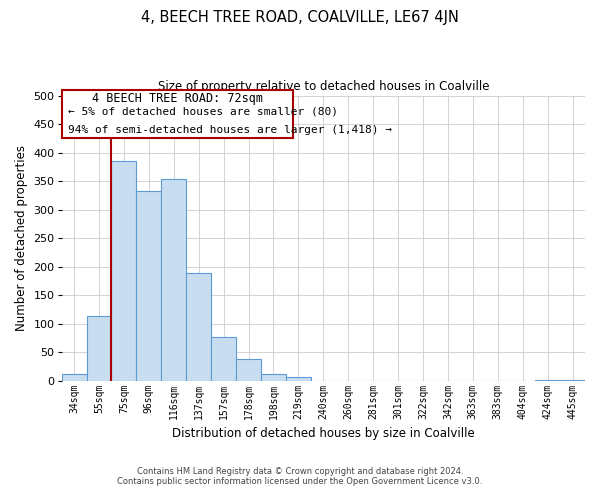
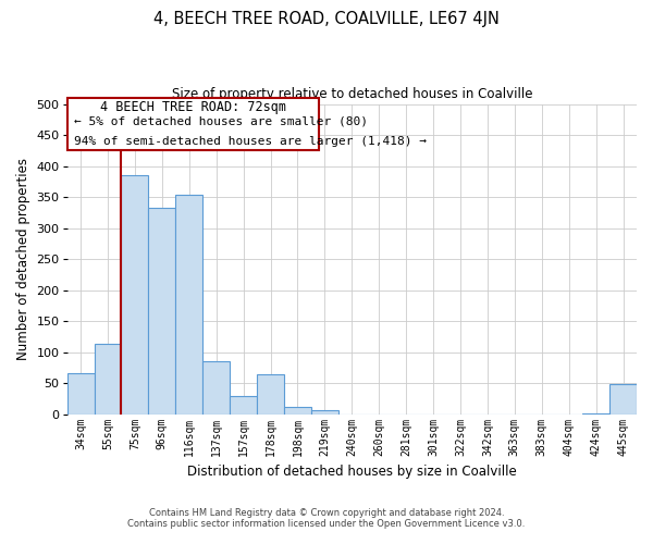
34sqm: 12 -> 66
137sqm: 188 -> 86
157sqm: 76 -> 30
178sqm: 38 -> 64
445sqm: 1 -> 48
